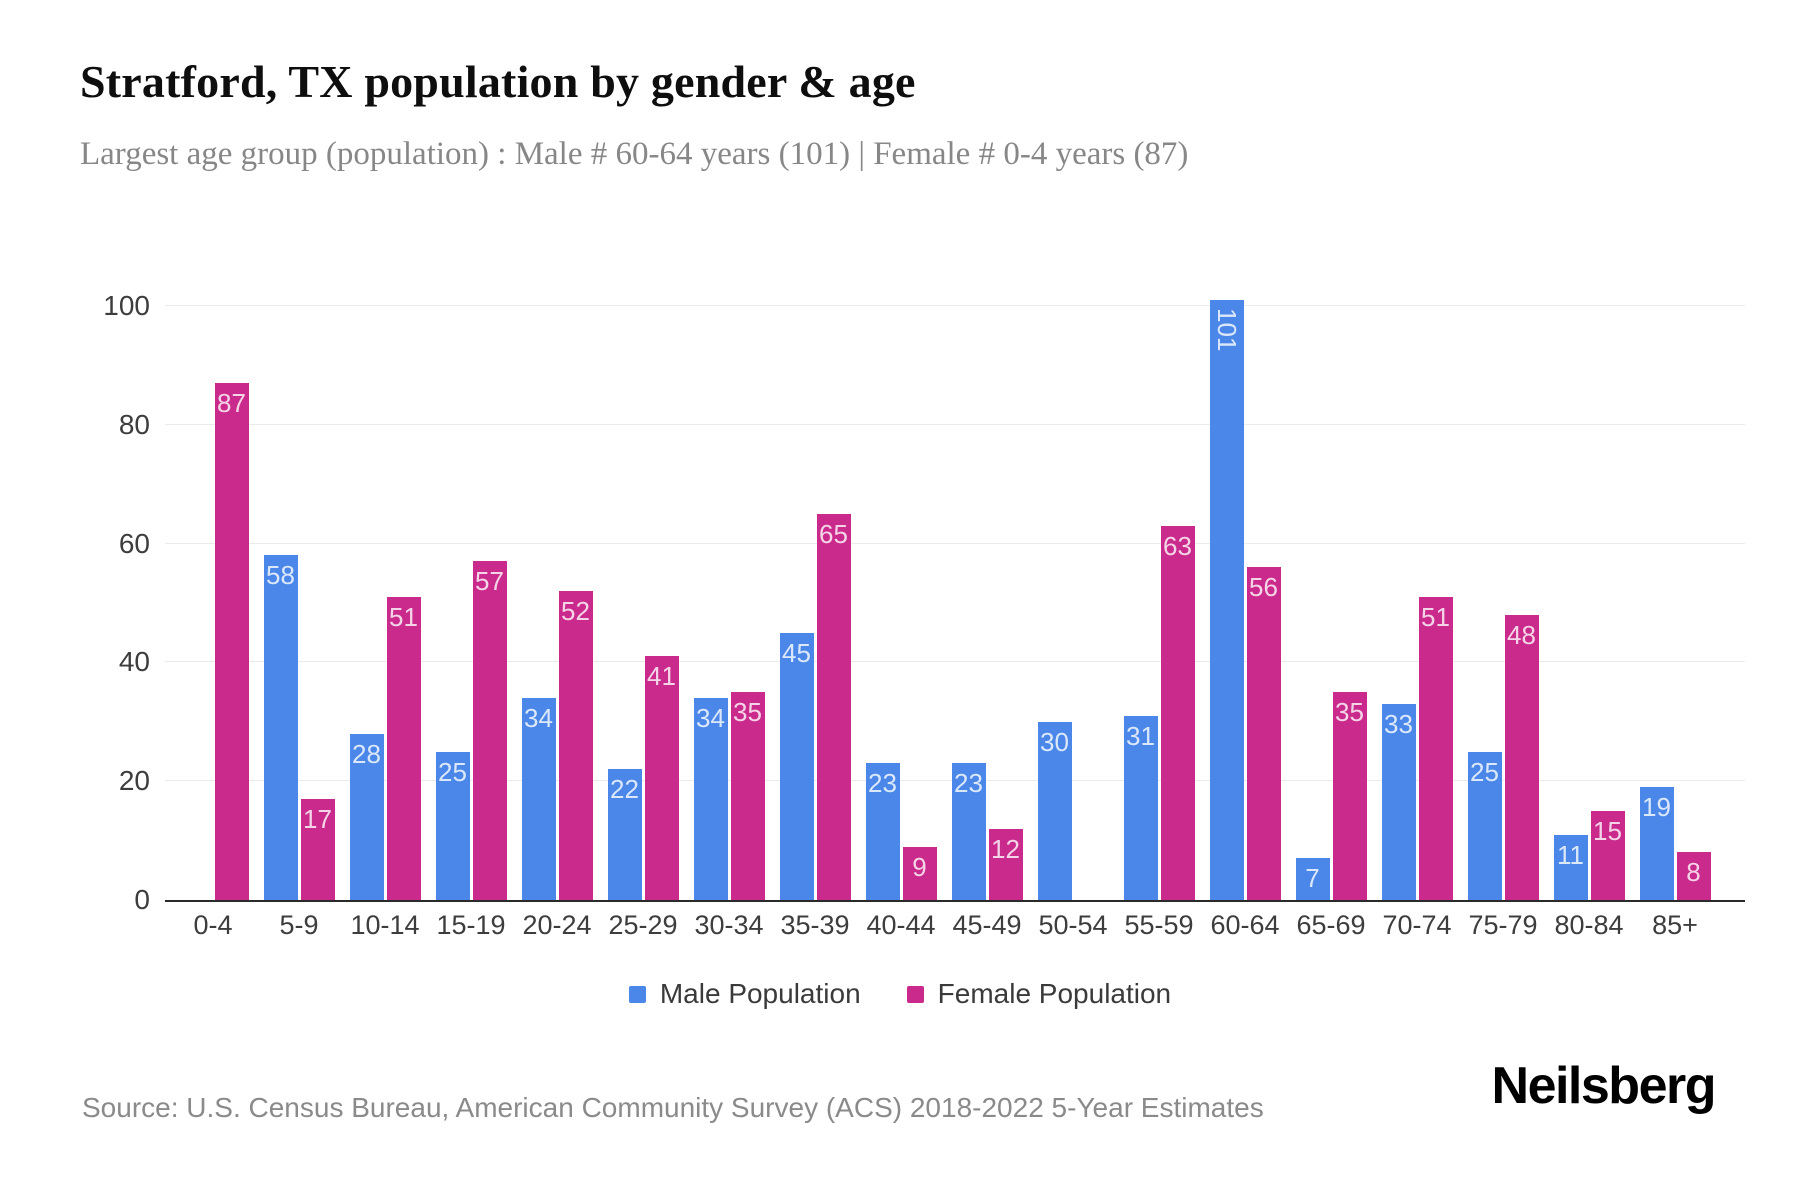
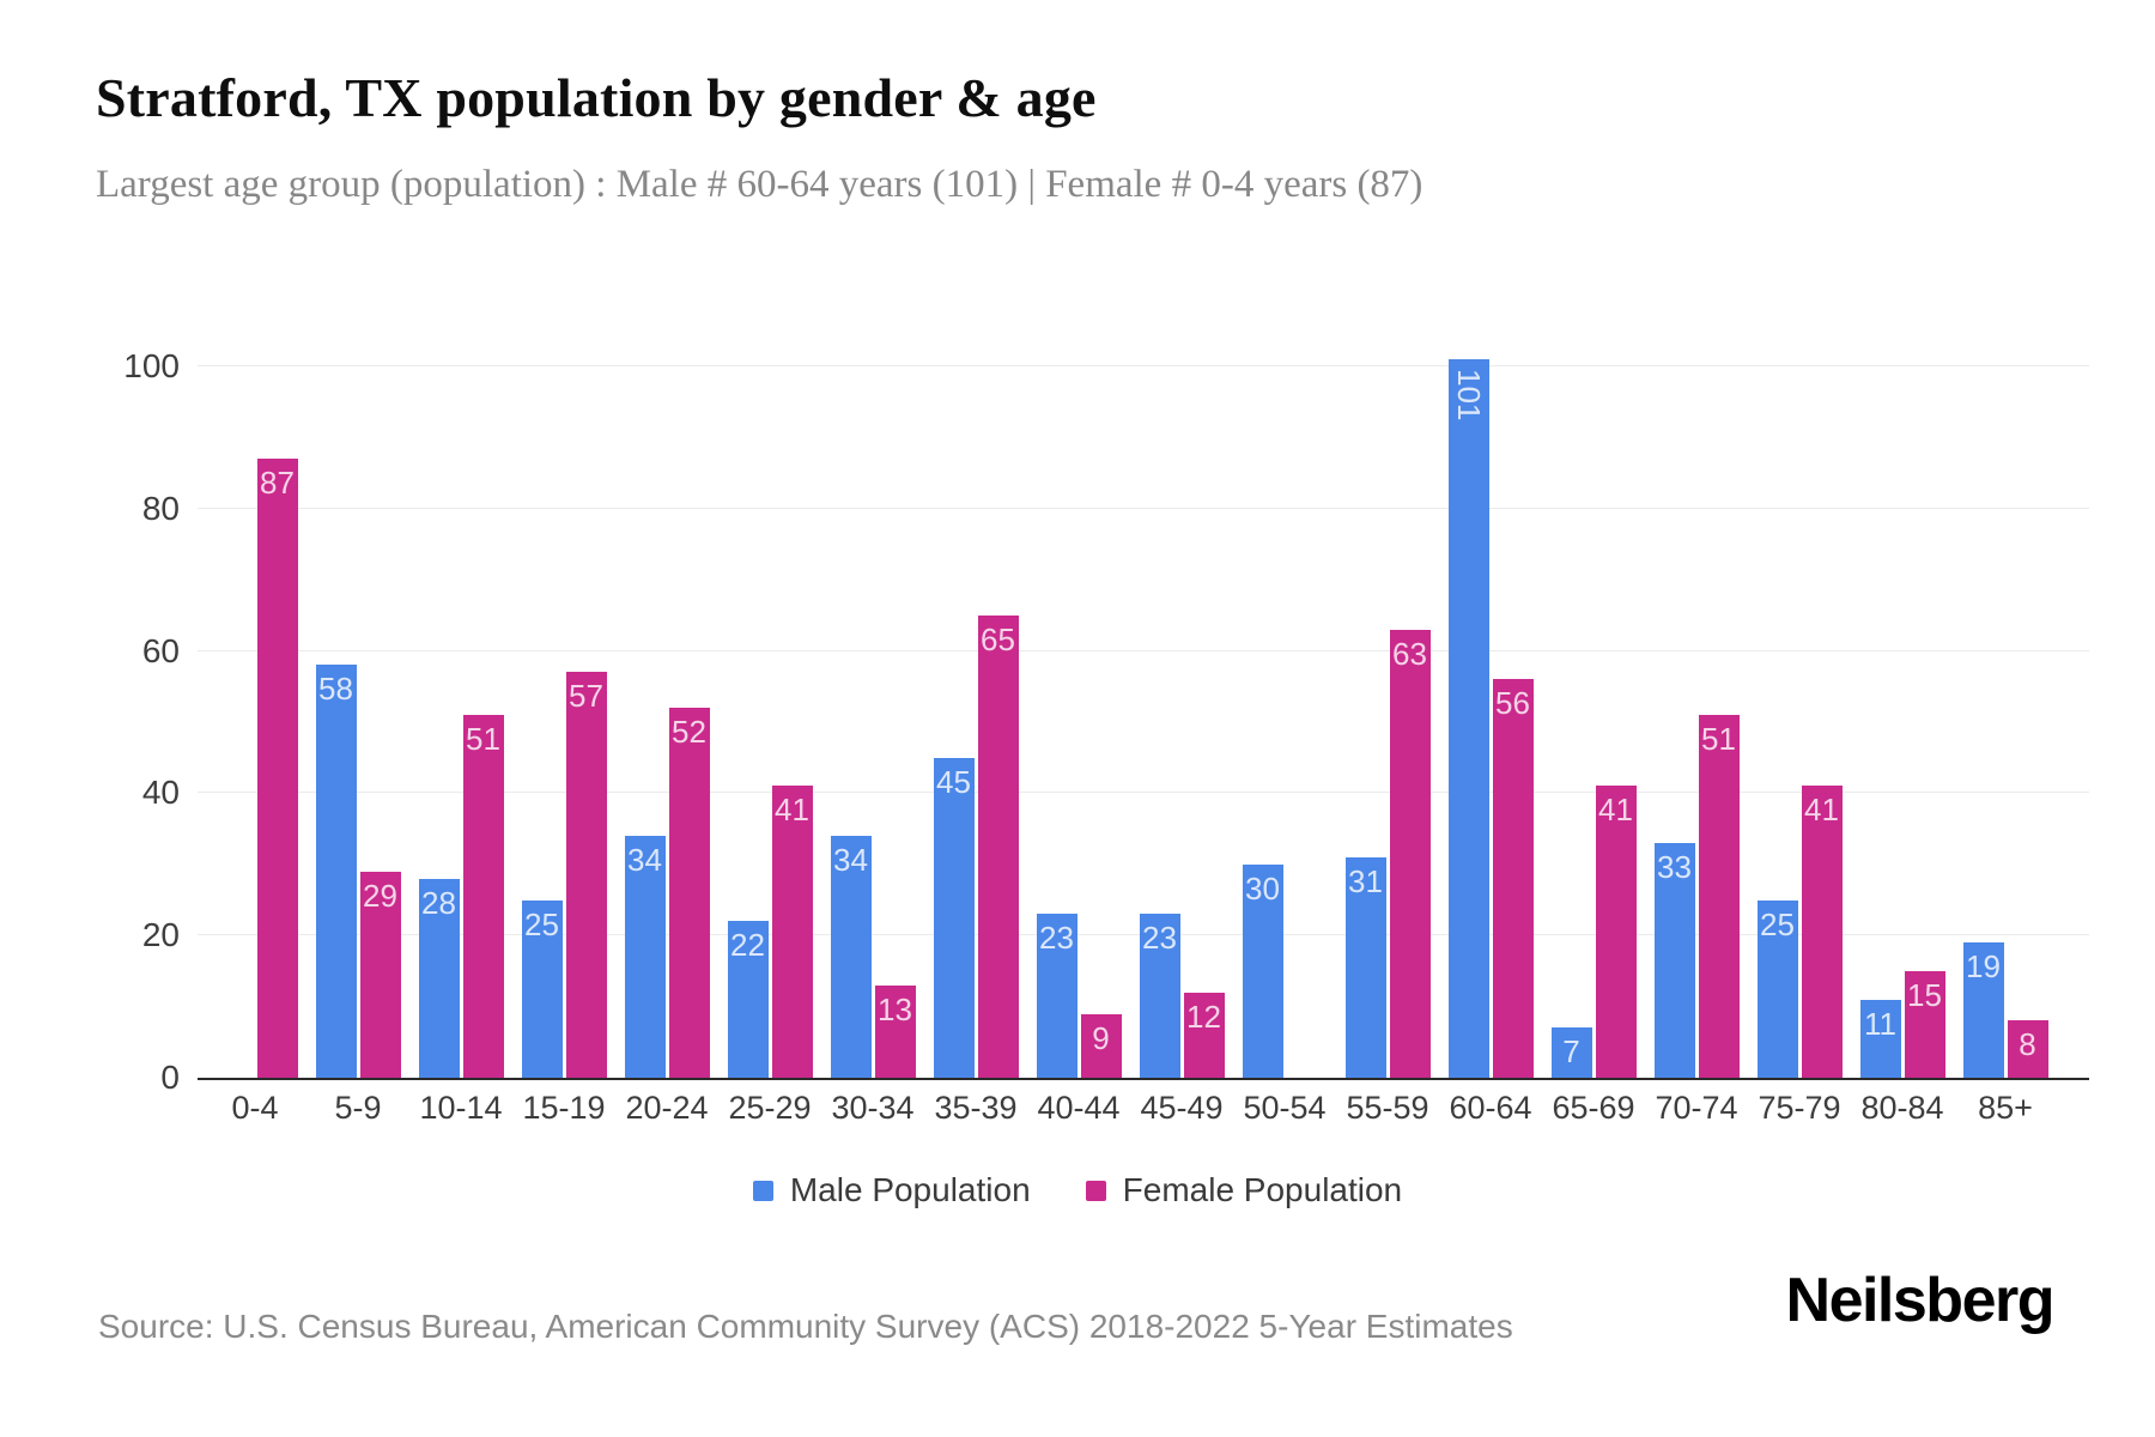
Female Population/5-9: 17 -> 29
Female Population/30-34: 35 -> 13
Female Population/65-69: 35 -> 41
Female Population/75-79: 48 -> 41
